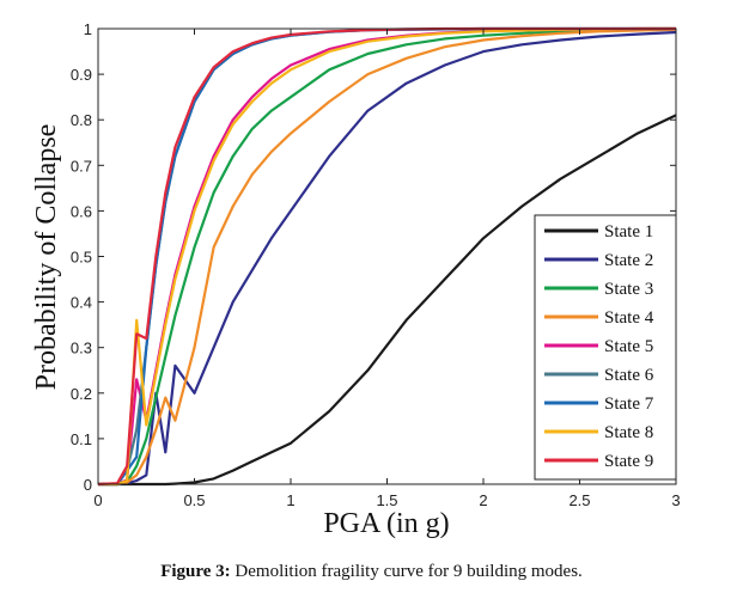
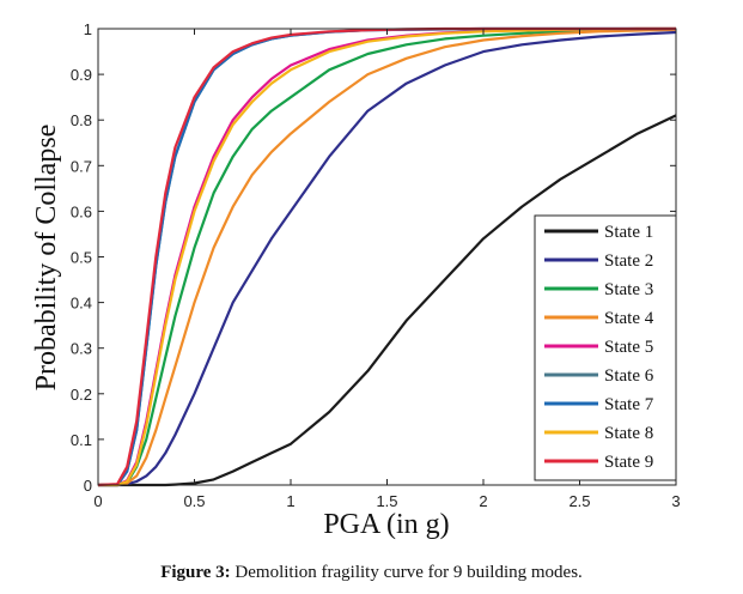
State 5/0.2: 0.23 -> 0.05
State 7/0.2: 0.06 -> 0.12
State 8/0.2: 0.36 -> 0.04
State 9/0.2: 0.33 -> 0.14
State 2/0.3: 0.20 -> 0.04
State 2/0.4: 0.26 -> 0.11
State 4/0.4: 0.14 -> 0.26
State 4/0.5: 0.30 -> 0.40
